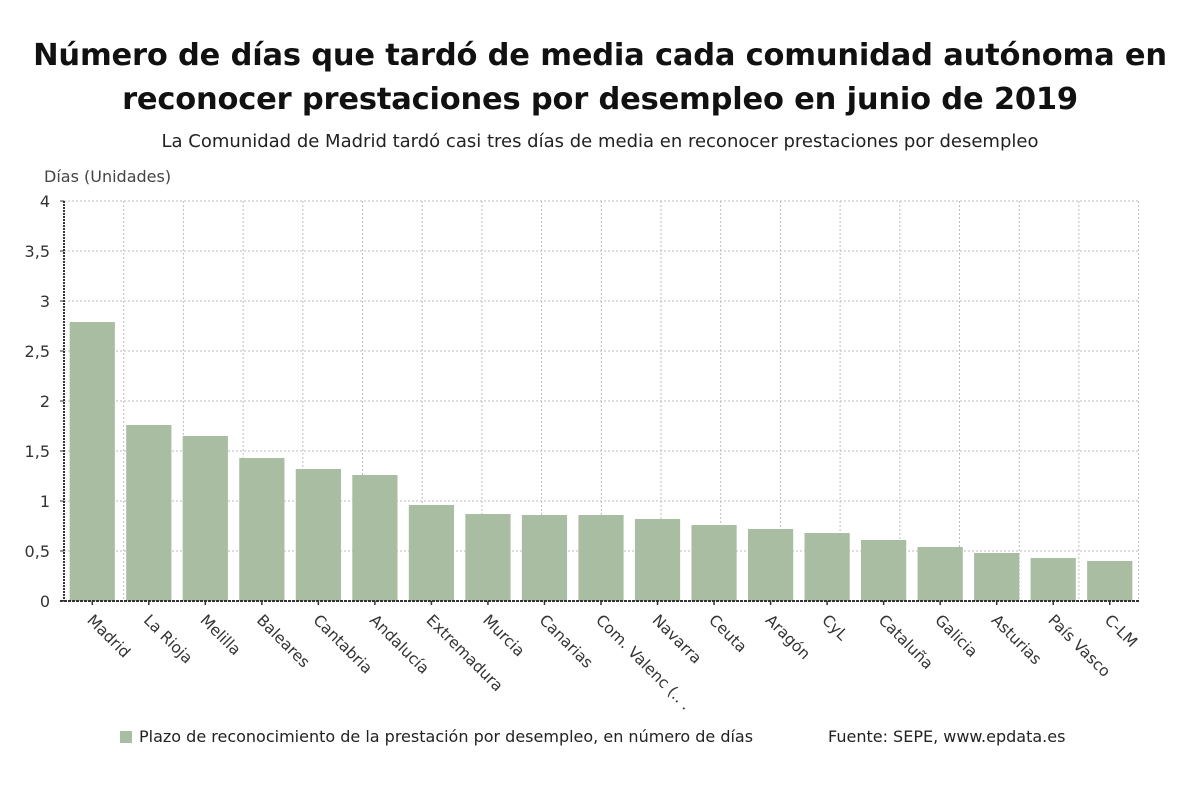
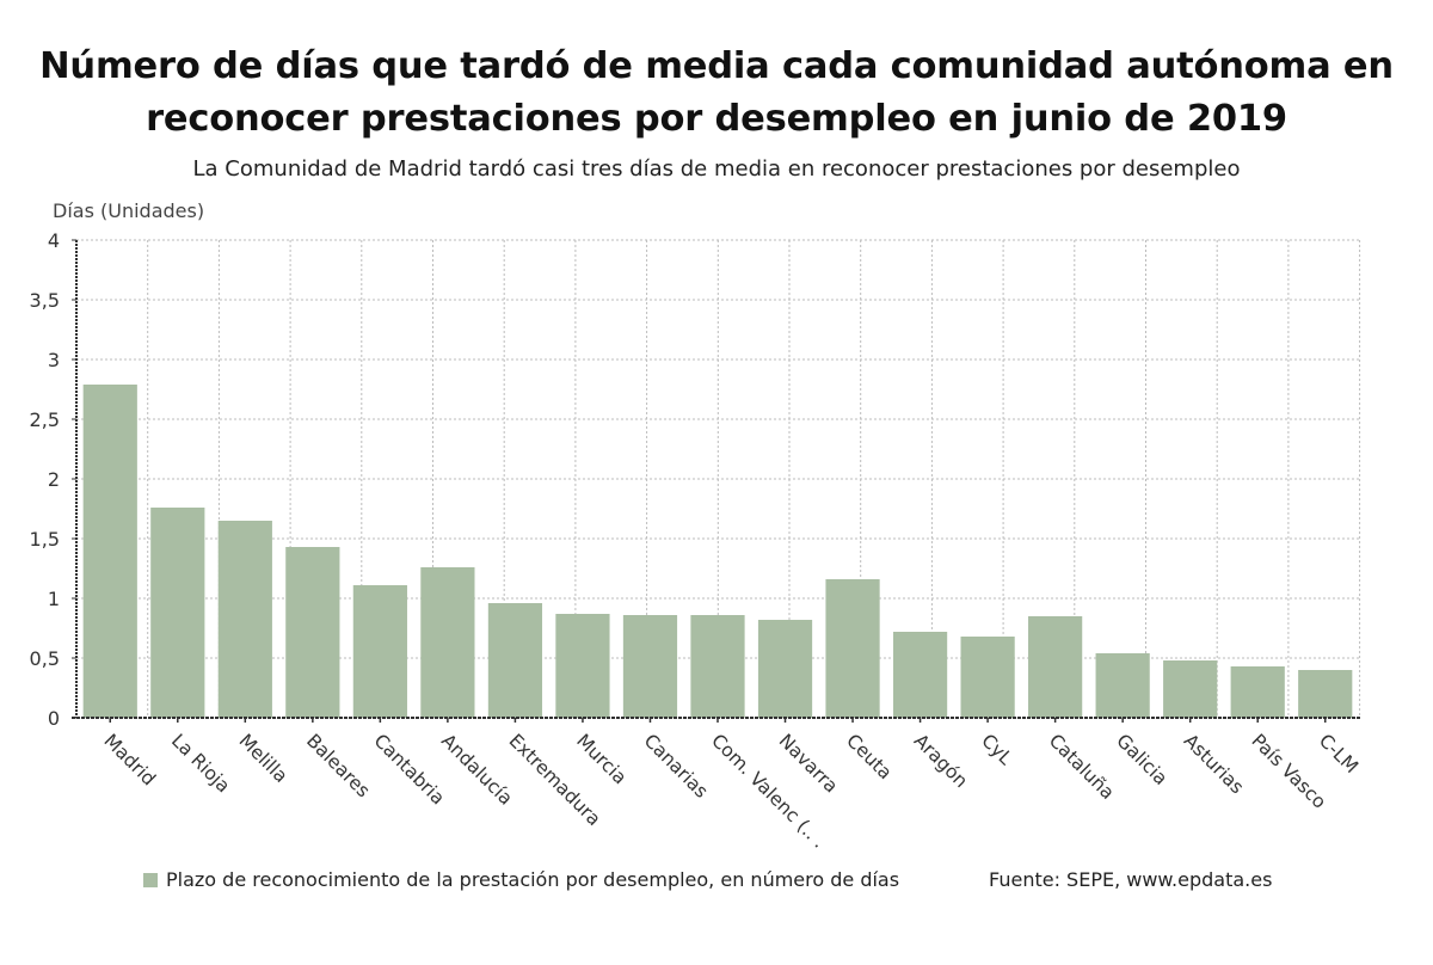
Cantabria: 1.32 -> 1.11
Ceuta: 0.76 -> 1.16
Cataluña: 0.61 -> 0.85
